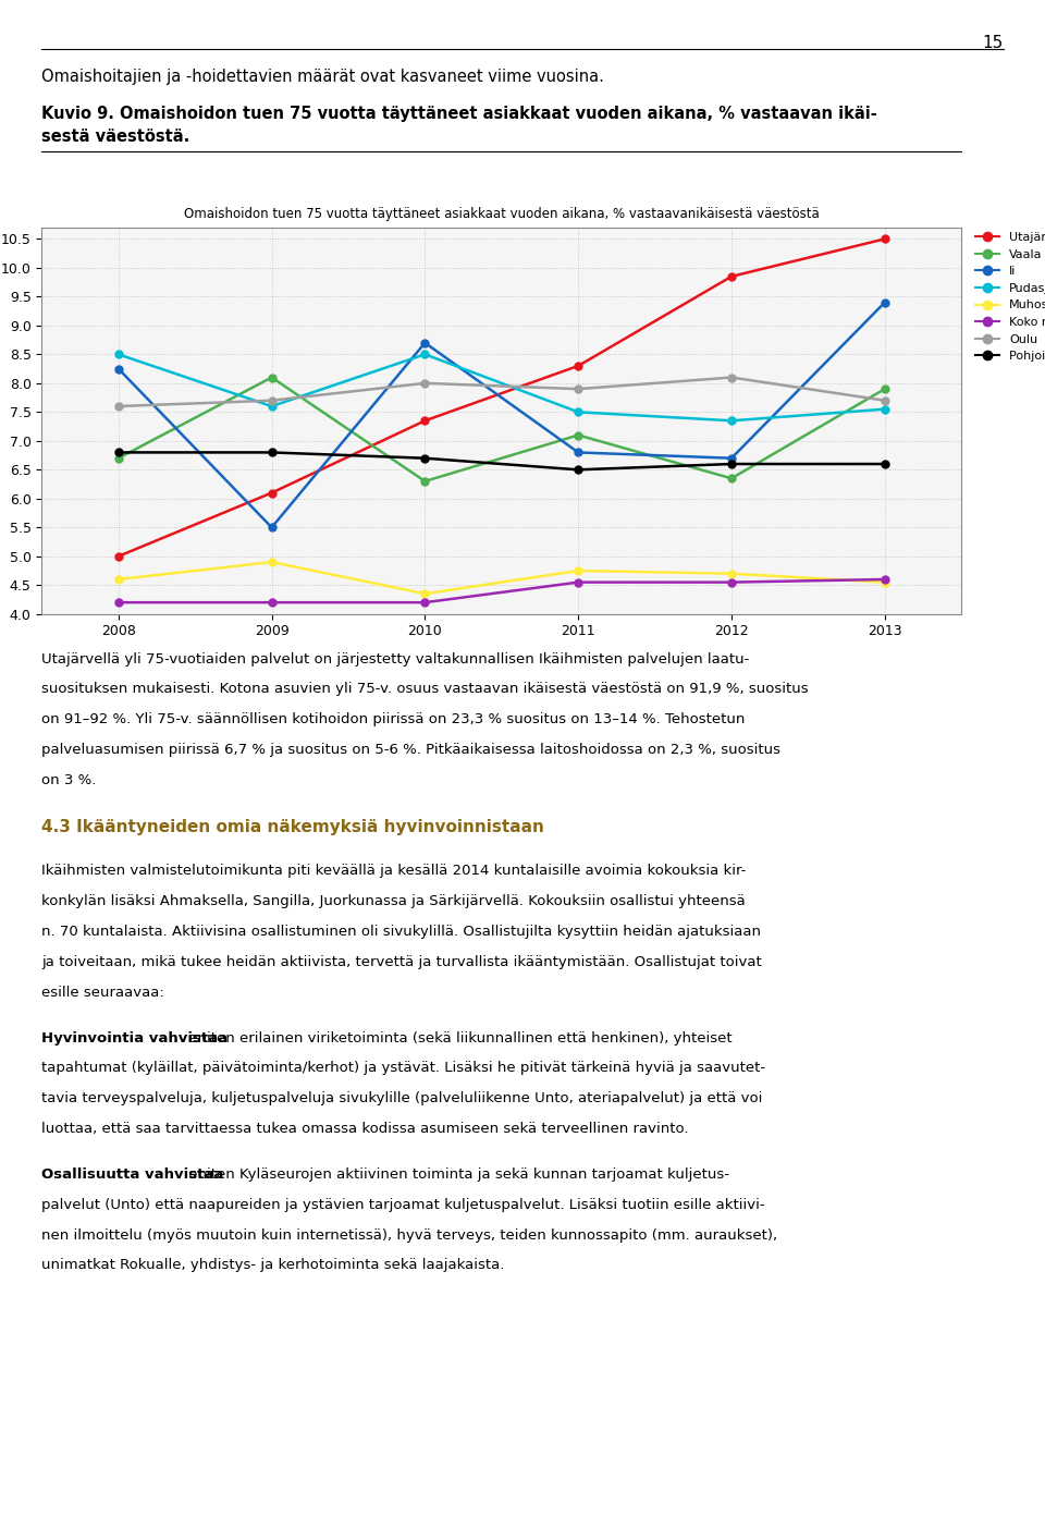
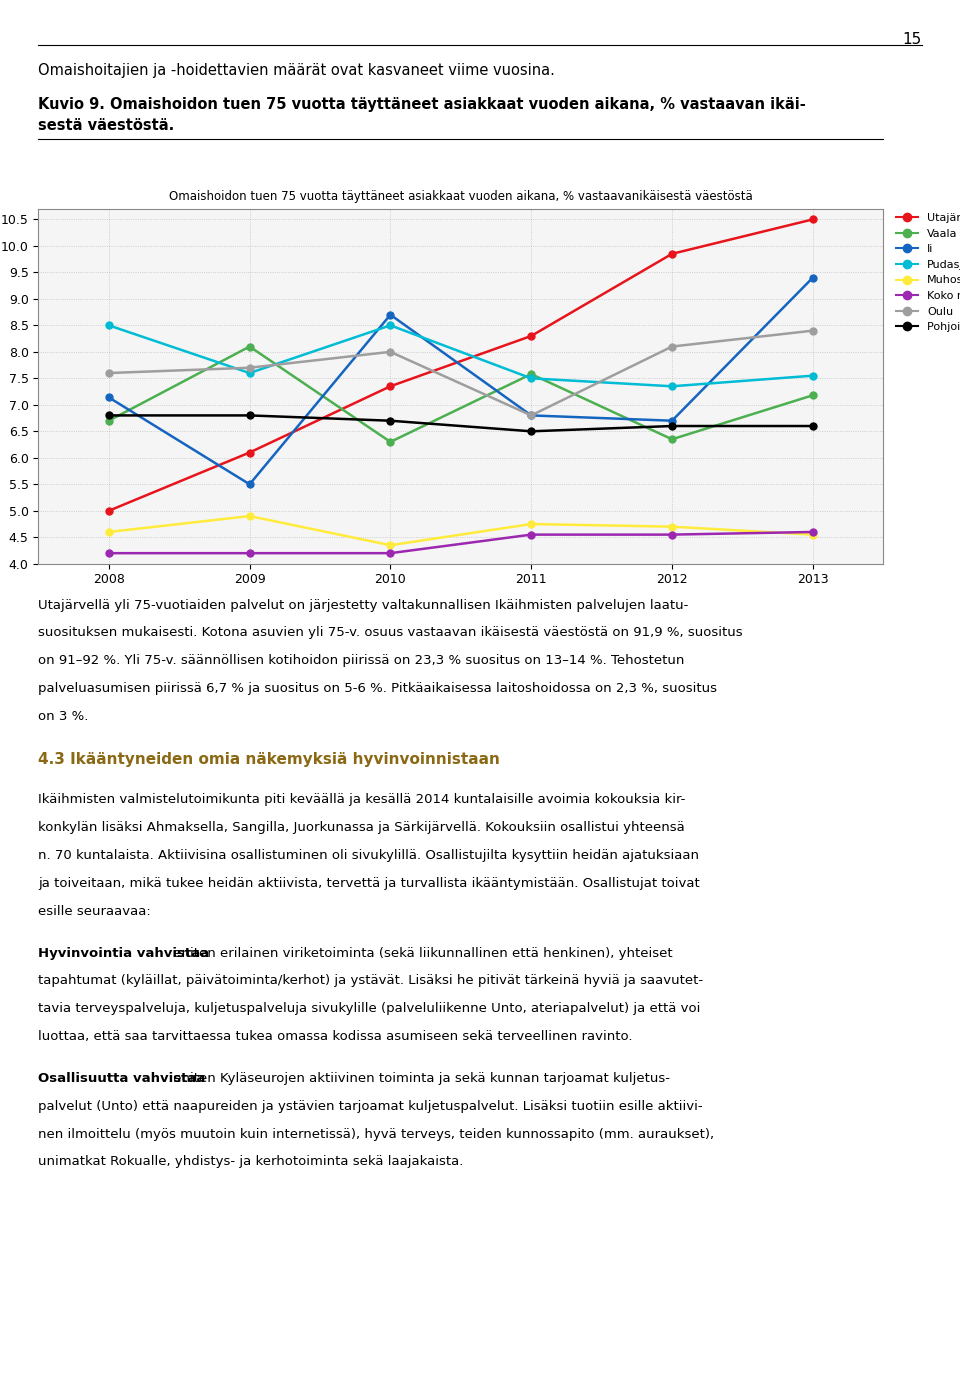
Ii/2008: 8.25 -> 7.14
Vaala/2011: 7.10 -> 7.58
Oulu/2011: 7.9 -> 6.8
Vaala/2013: 7.90 -> 7.18
Oulu/2013: 7.7 -> 8.4
